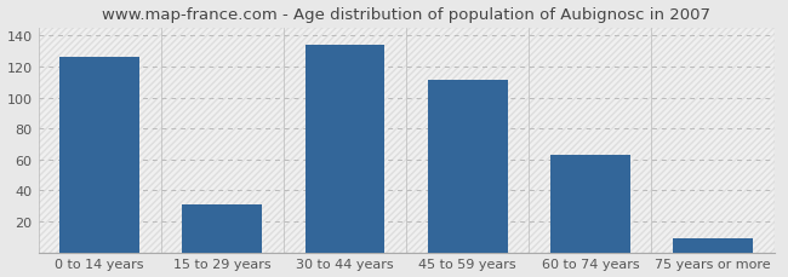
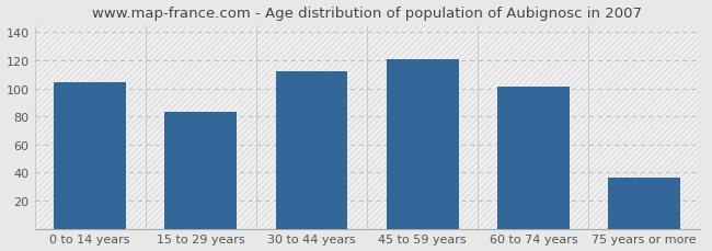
0 to 14 years: 126 -> 104
15 to 29 years: 31 -> 83
30 to 44 years: 134 -> 112
45 to 59 years: 111 -> 121
60 to 74 years: 63 -> 101
75 years or more: 9 -> 36
